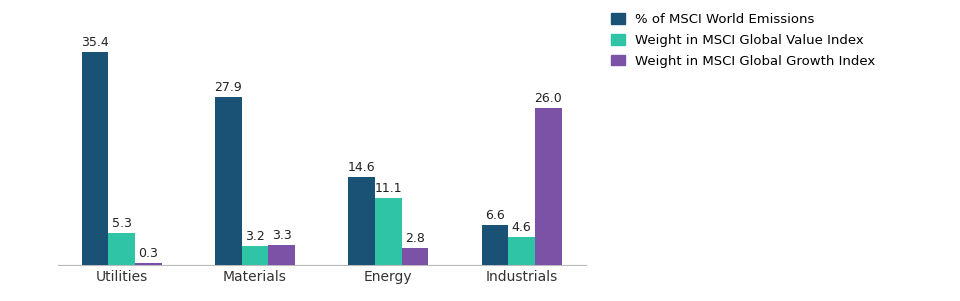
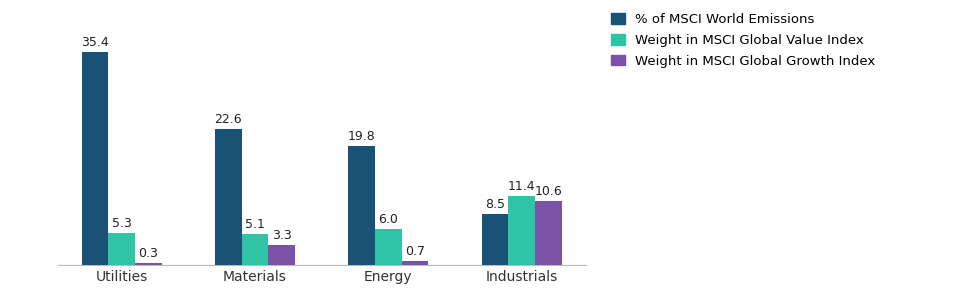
% of MSCI World Emissions/Materials: 27.9 -> 22.6
Weight in MSCI Global Value Index/Materials: 3.2 -> 5.1
% of MSCI World Emissions/Energy: 14.6 -> 19.8
Weight in MSCI Global Value Index/Energy: 11.1 -> 6.0
Weight in MSCI Global Growth Index/Energy: 2.8 -> 0.7
% of MSCI World Emissions/Industrials: 6.6 -> 8.5
Weight in MSCI Global Value Index/Industrials: 4.6 -> 11.4
Weight in MSCI Global Growth Index/Industrials: 26.0 -> 10.6
